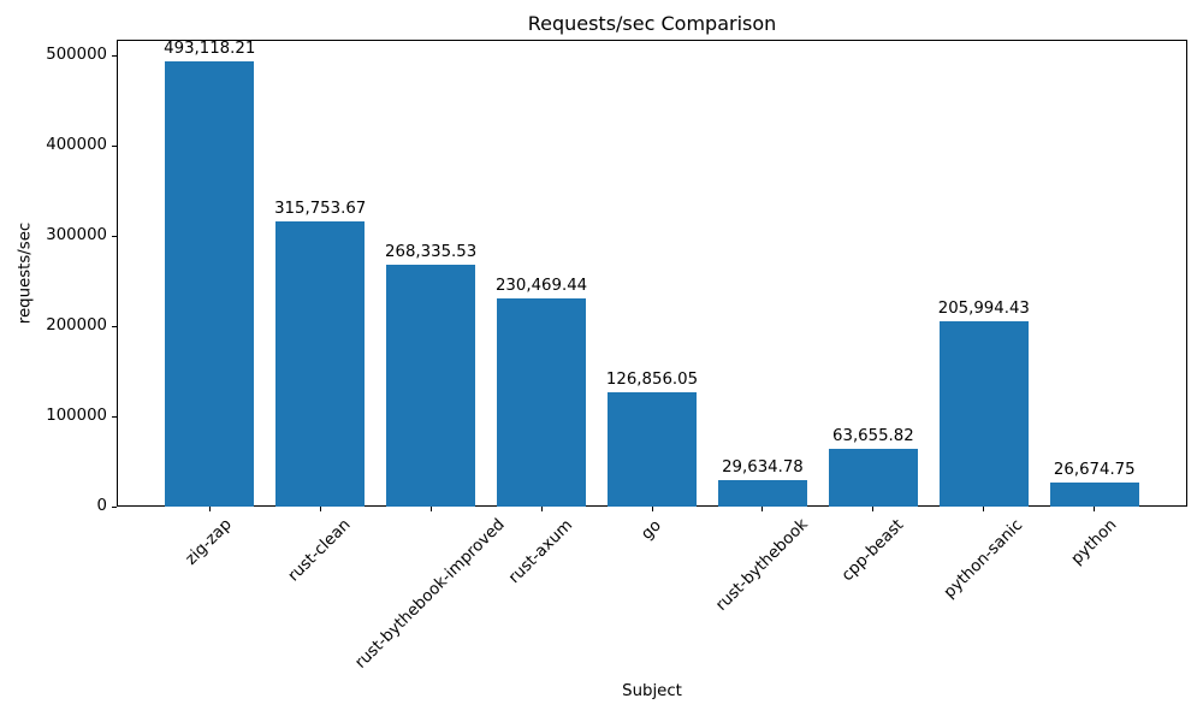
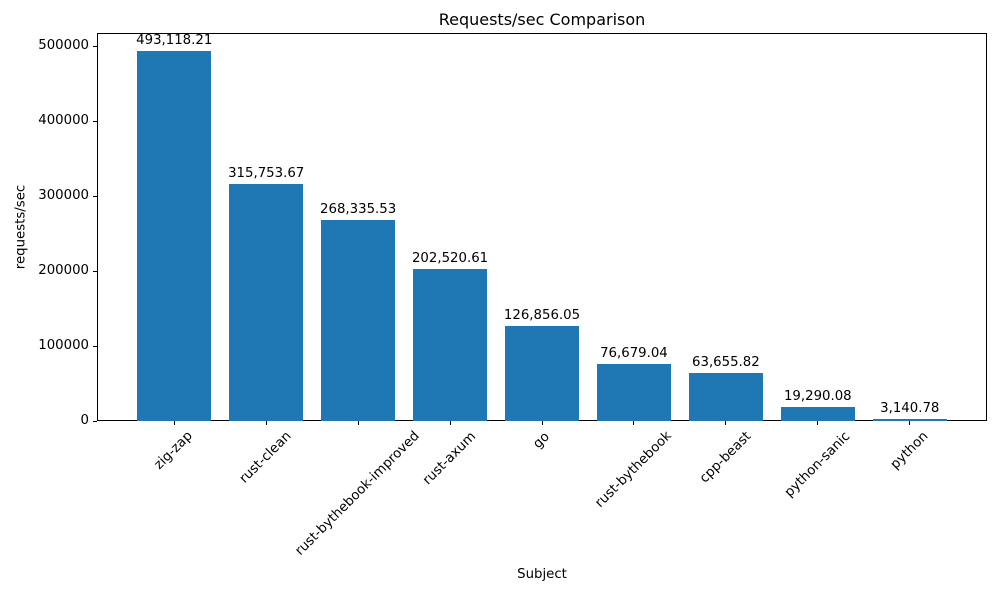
rust-axum: 230,469.44 -> 202,520.61
rust-bythebook: 29,634.78 -> 76,679.04
python-sanic: 205,994.43 -> 19,290.08
python: 26,674.75 -> 3,140.78
